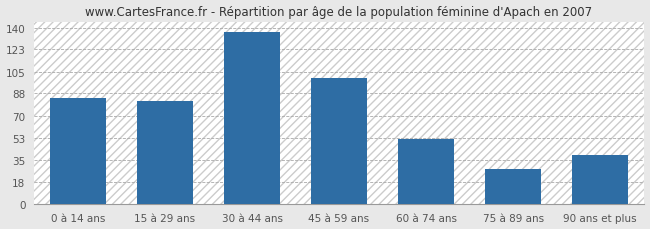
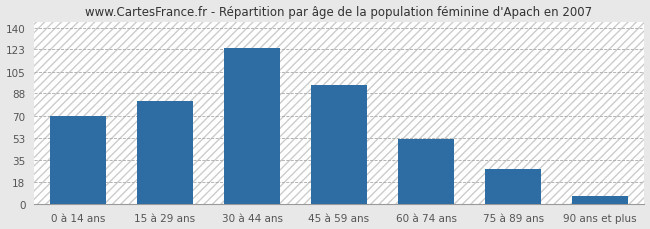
0 à 14 ans: 84 -> 70
30 à 44 ans: 137 -> 124
45 à 59 ans: 100 -> 95
90 ans et plus: 39 -> 7
